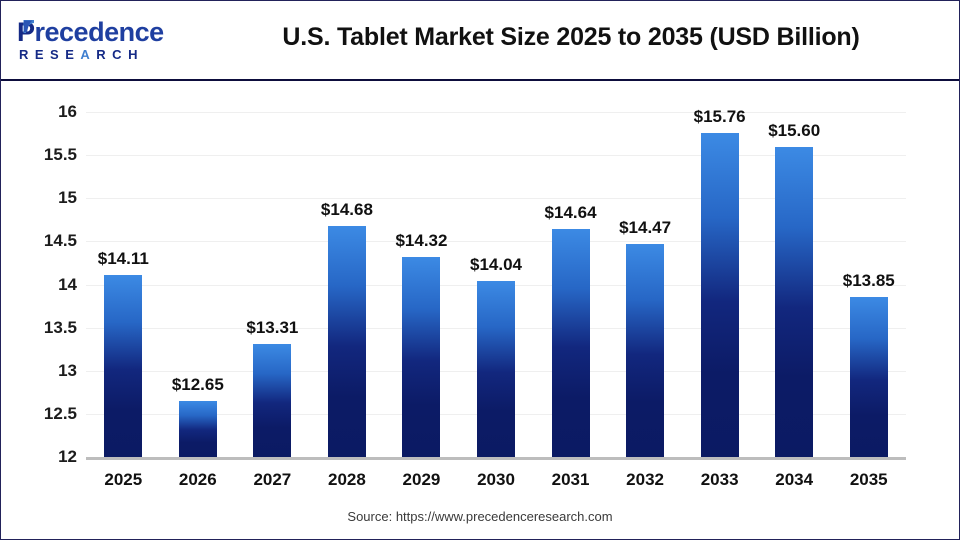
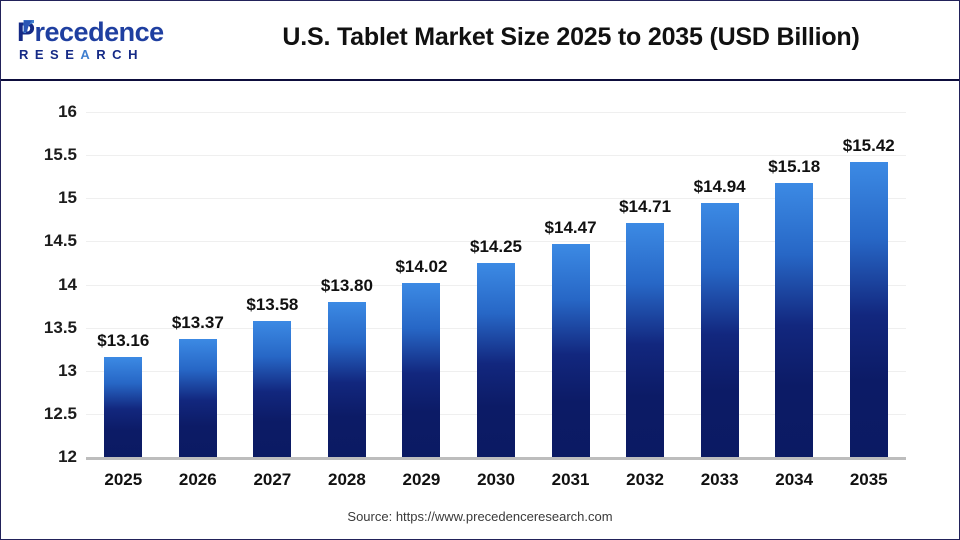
2025: $14.11 -> $13.16
2026: $12.65 -> $13.37
2027: $13.31 -> $13.58
2028: $14.68 -> $13.80
2029: $14.32 -> $14.02
2030: $14.04 -> $14.25
2031: $14.64 -> $14.47
2032: $14.47 -> $14.71
2033: $15.76 -> $14.94
2034: $15.60 -> $15.18
2035: $13.85 -> $15.42
